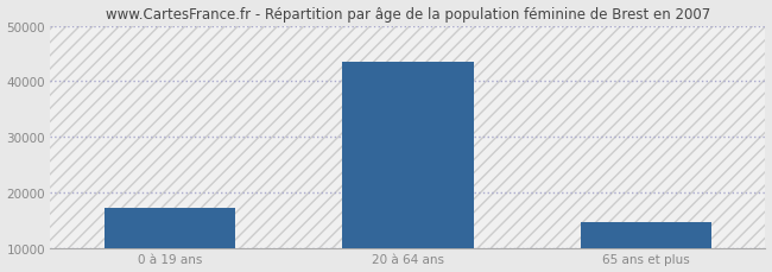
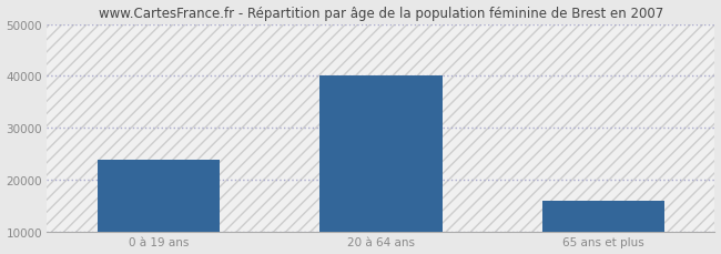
0 à 19 ans: 17200 -> 24000
20 à 64 ans: 43500 -> 40000
65 ans et plus: 14700 -> 16000
